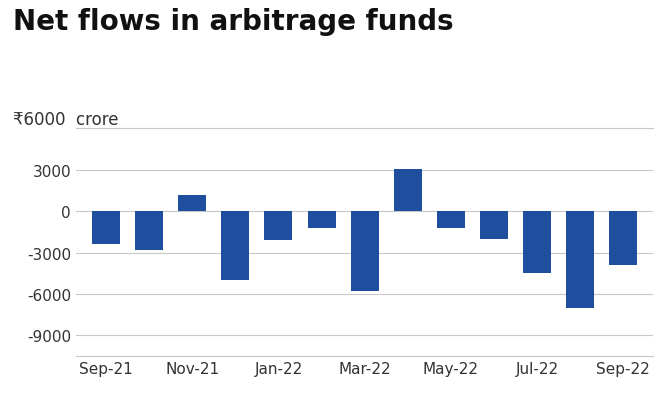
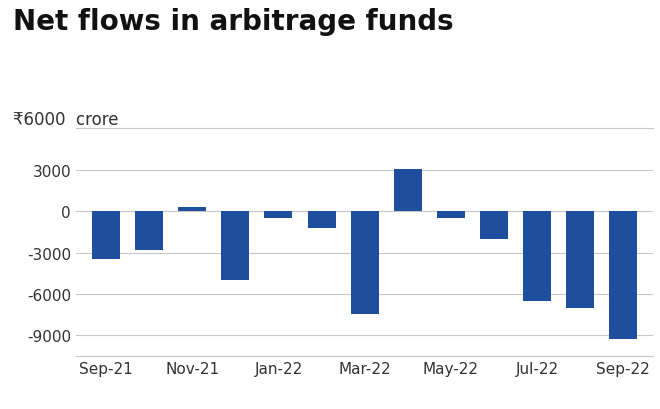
Sep-21: -2400 -> -3500
Nov-21: 1200 -> 300
Jan-22: -2100 -> -500
Mar-22: -5800 -> -7500
May-22: -1200 -> -500
Jul-22: -4500 -> -6500
Sep-22: -3900 -> -9300
